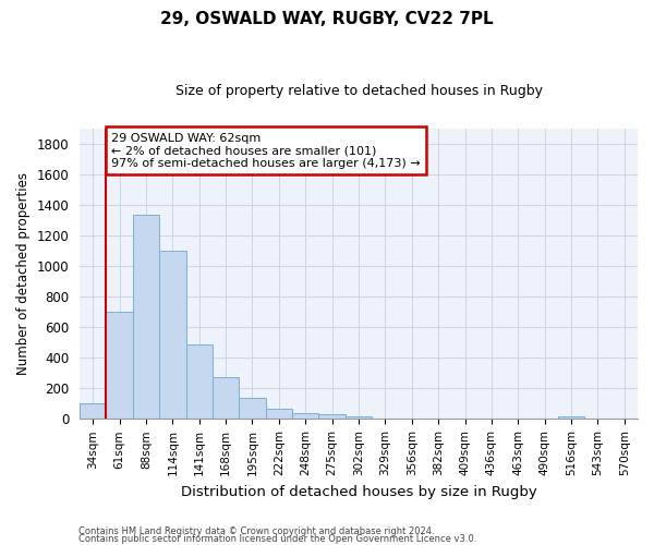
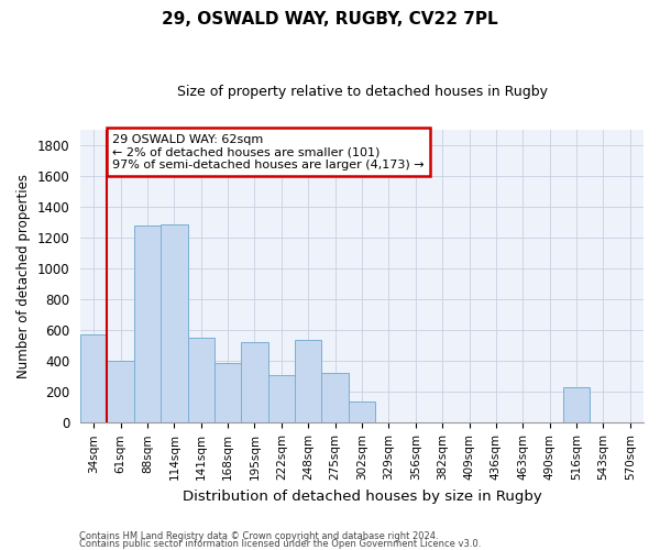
34sqm: 100 -> 570
61sqm: 700 -> 400
88sqm: 1340 -> 1280
114sqm: 1100 -> 1290
141sqm: 490 -> 550
168sqm: 280 -> 390
195sqm: 140 -> 520
222sqm: 70 -> 310
248sqm: 40 -> 540
275sqm: 30 -> 320
302sqm: 20 -> 140
516sqm: 20 -> 230
